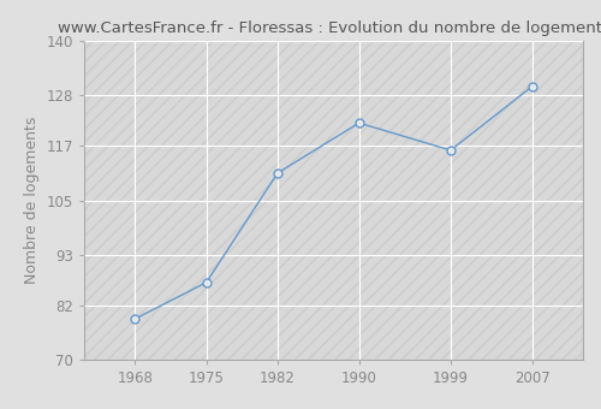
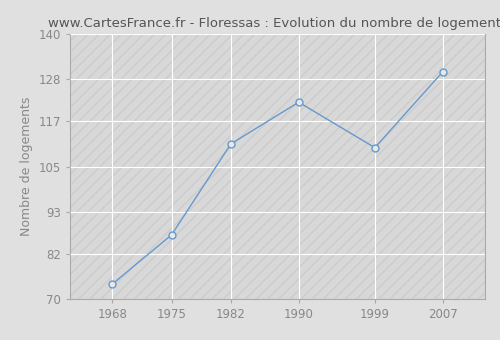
1968: 79 -> 74
1999: 116 -> 110
